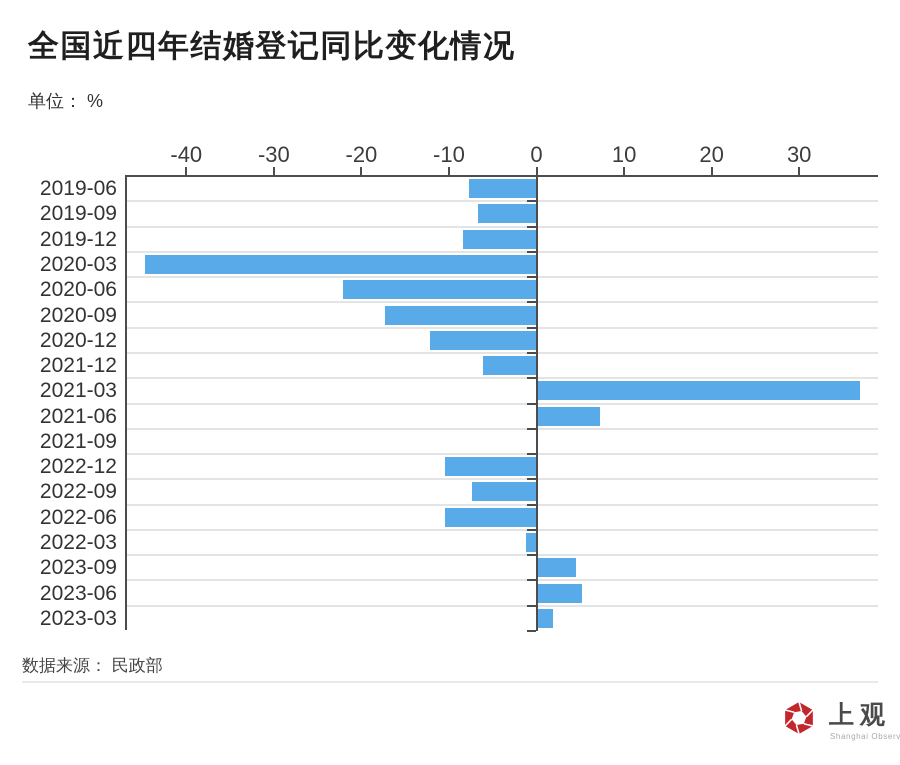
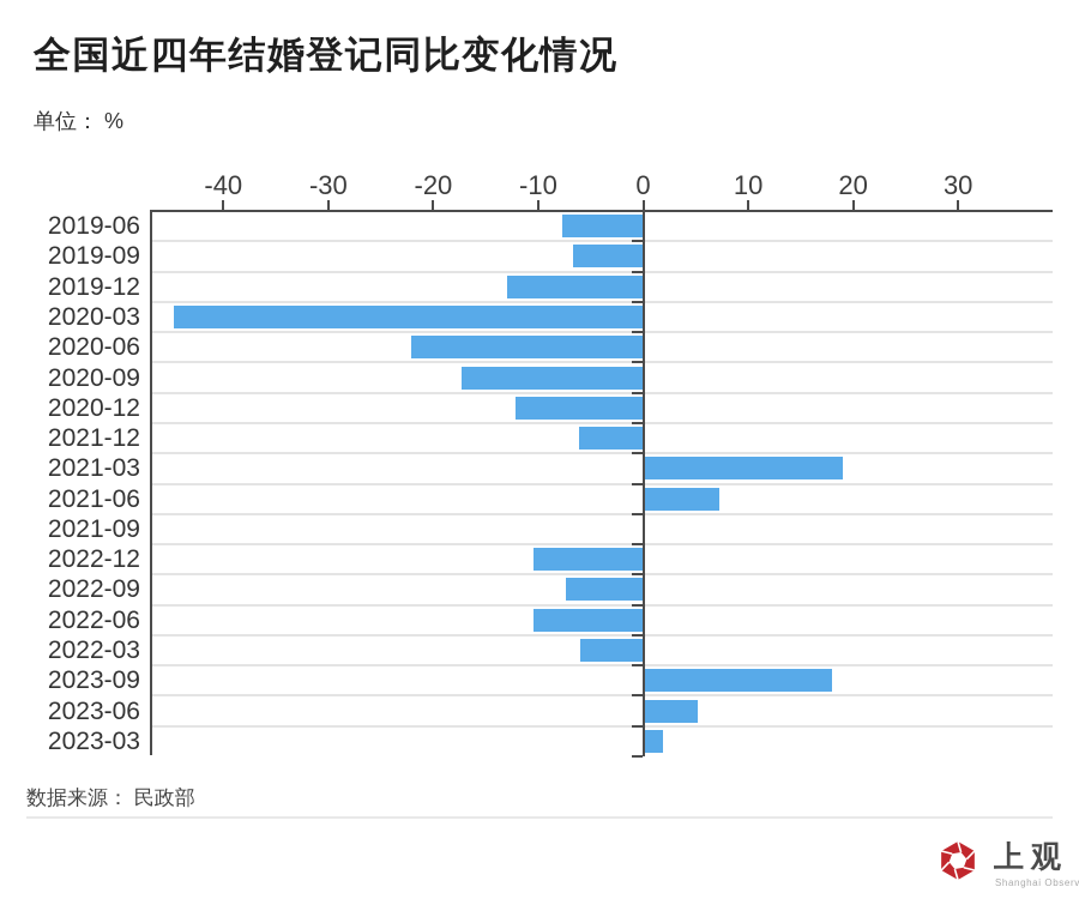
2019-12: -8 -> -13
2021-03: 37 -> 19
2022-03: -1 -> -6
2023-09: 4 -> 18
